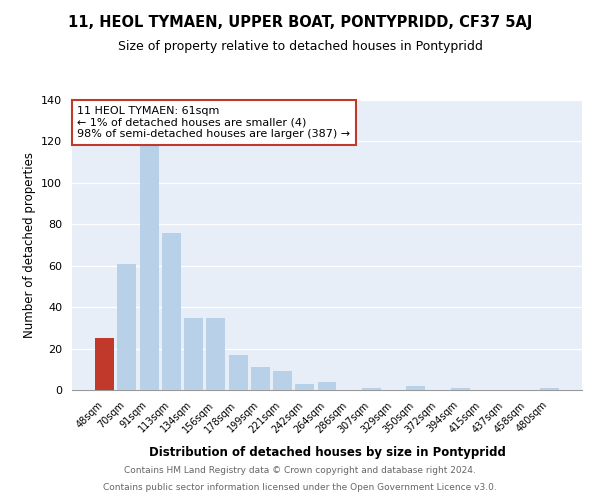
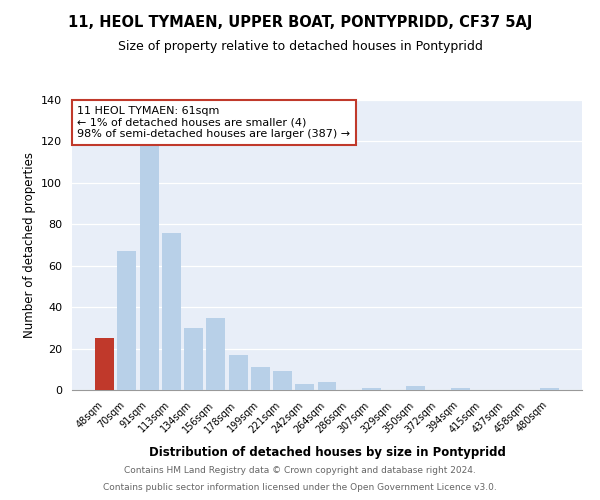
70sqm: 61 -> 67
134sqm: 35 -> 30
